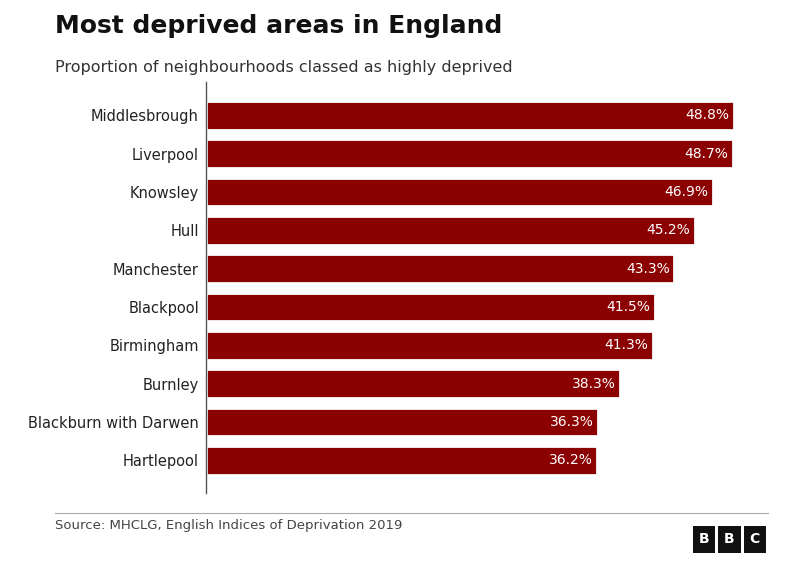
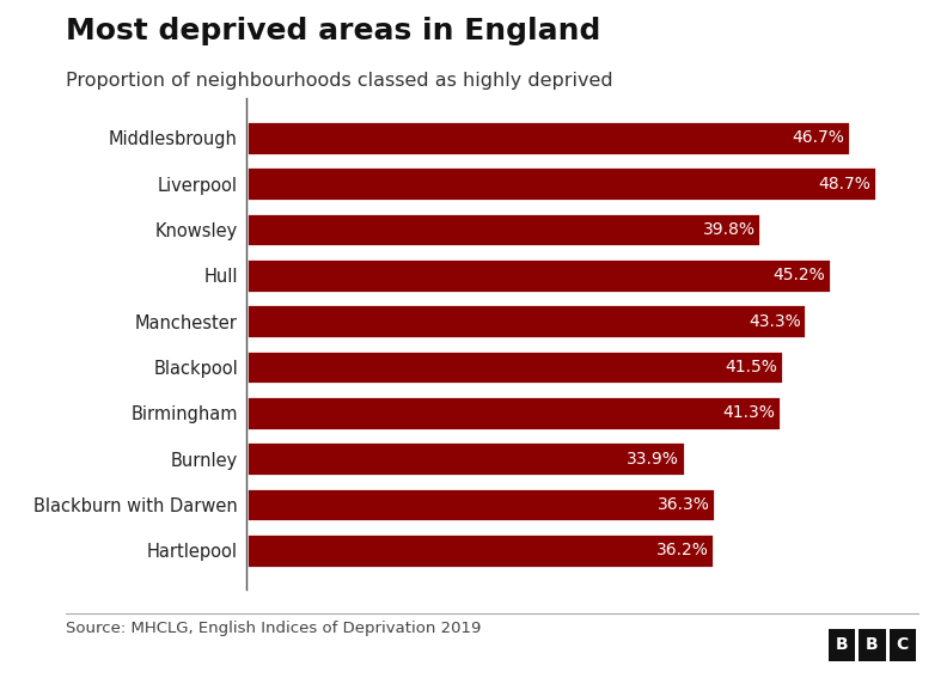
Middlesbrough: 48.8% -> 46.7%
Knowsley: 46.9% -> 39.8%
Burnley: 38.3% -> 33.9%
